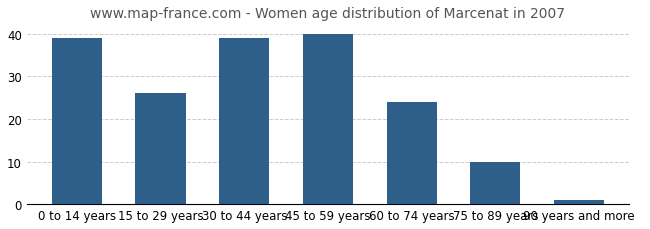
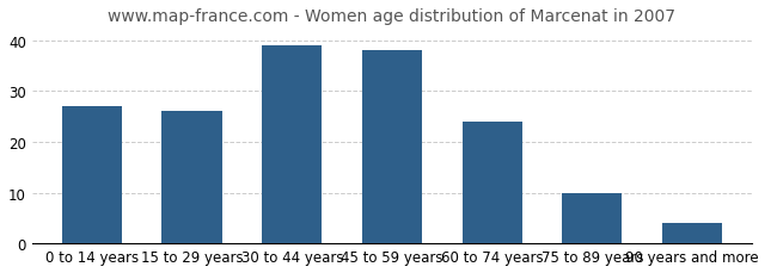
0 to 14 years: 39 -> 27
45 to 59 years: 40 -> 38
90 years and more: 1 -> 4
